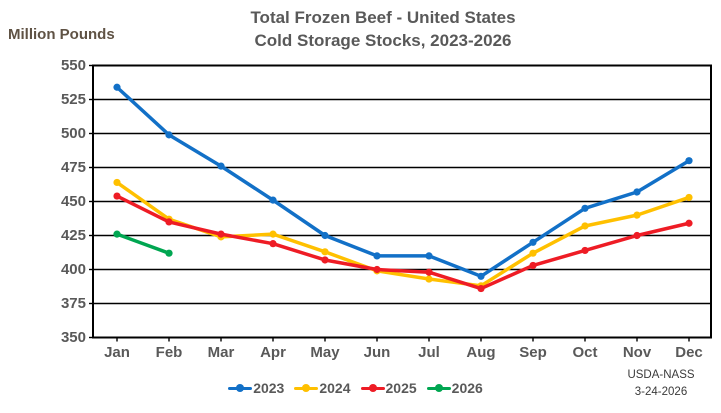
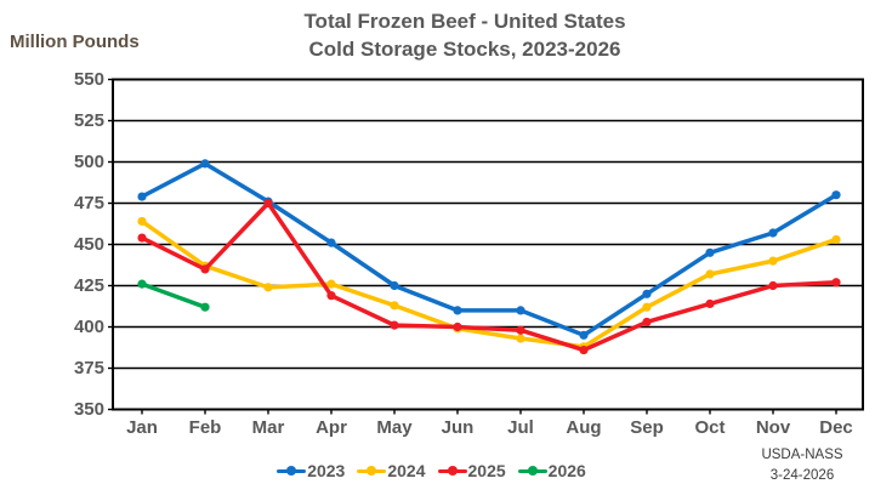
2023/Jan: 534 -> 479
2025/Mar: 426 -> 475
2025/May: 407 -> 401
2025/Dec: 434 -> 427
